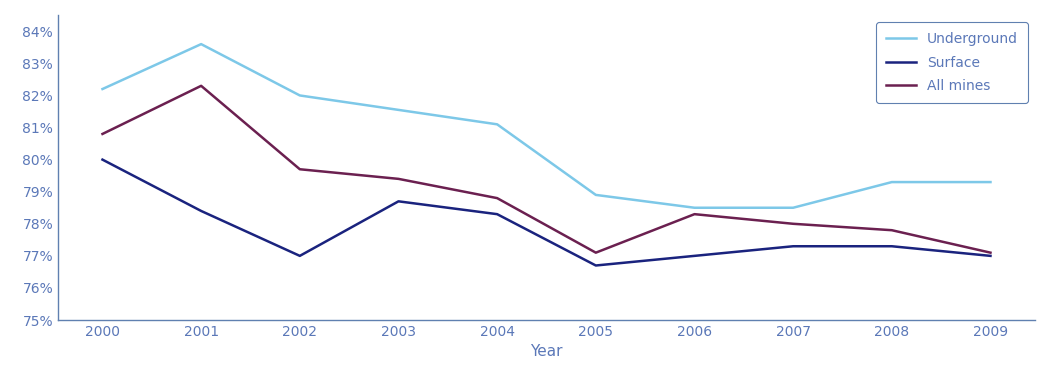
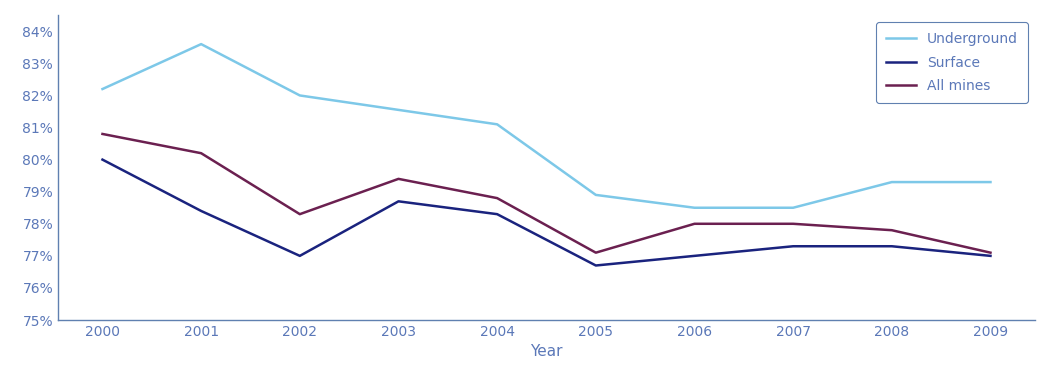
All mines/2001: 82.3% -> 80.2%
All mines/2002: 79.7% -> 78.3%
All mines/2006: 78.3% -> 78.0%
